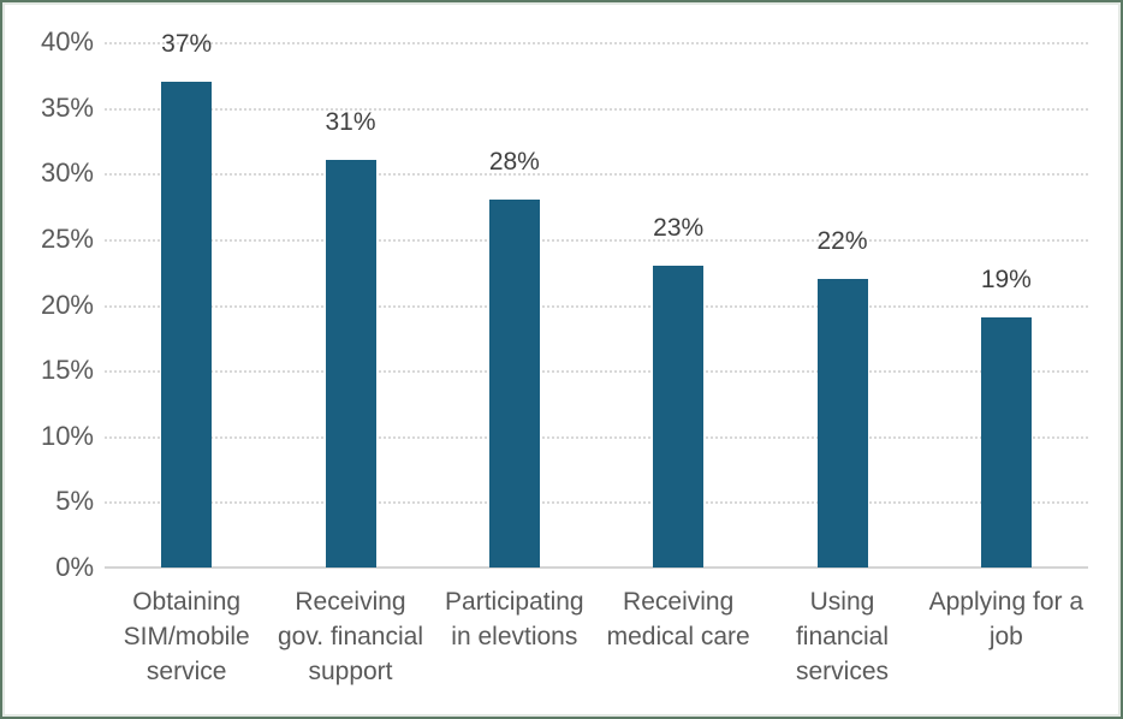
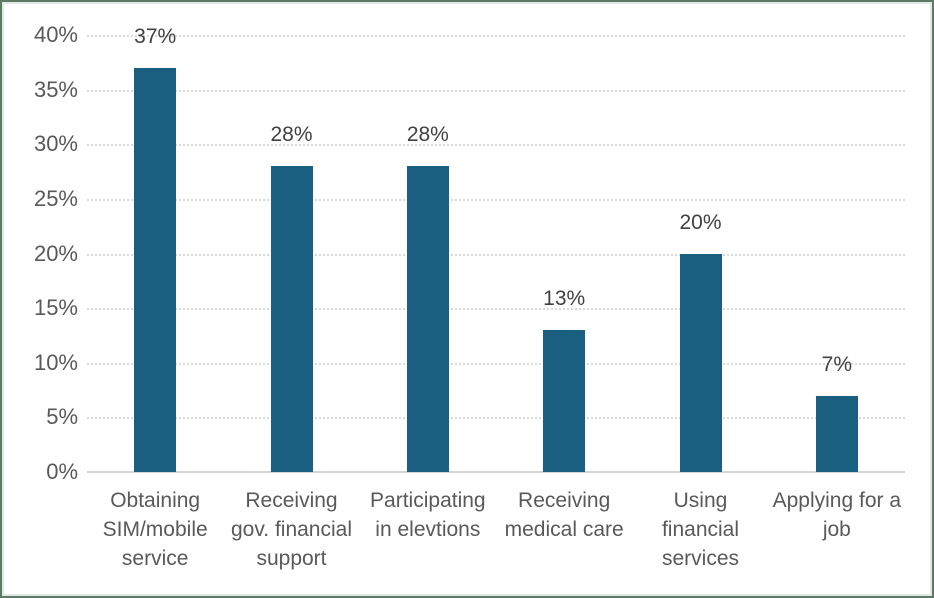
Receiving gov. financial support: 31% -> 28%
Receiving medical care: 23% -> 13%
Using financial services: 22% -> 20%
Applying for a job: 19% -> 7%
